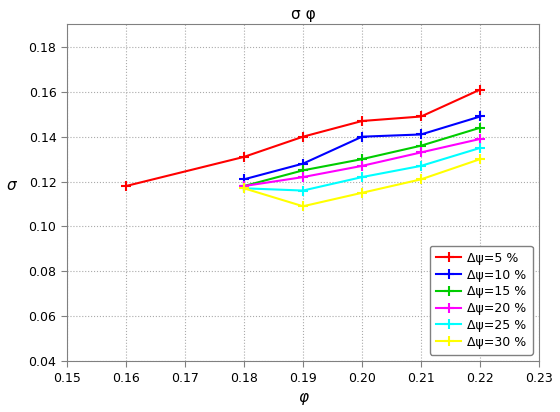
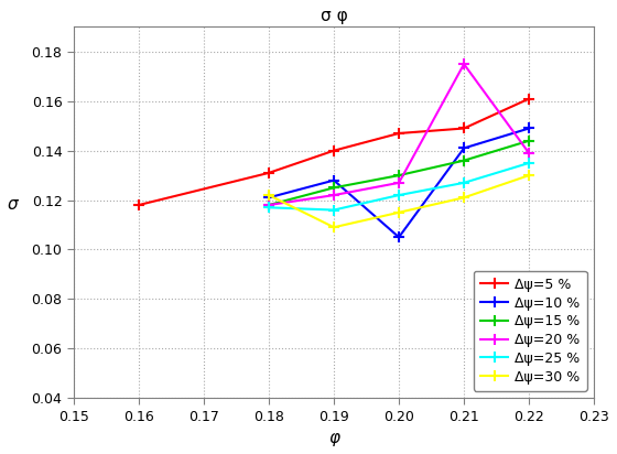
Δψ=30 %/0.18: 0.117 -> 0.122
Δψ=10 %/0.20: 0.140 -> 0.105
Δψ=20 %/0.21: 0.133 -> 0.175
